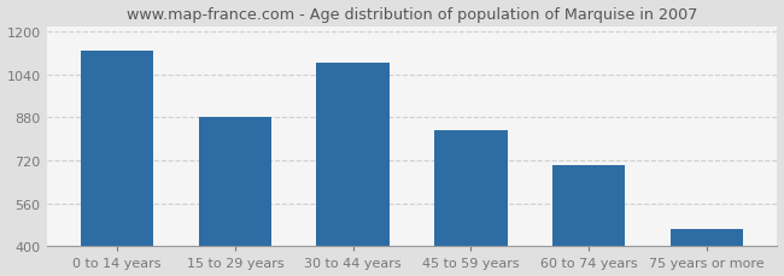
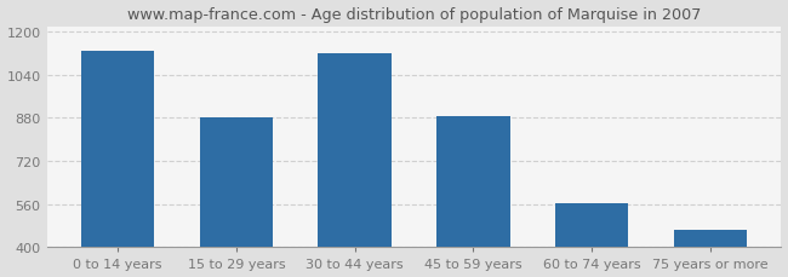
30 to 44 years: 1085 -> 1120
45 to 59 years: 830 -> 885
60 to 74 years: 700 -> 565
